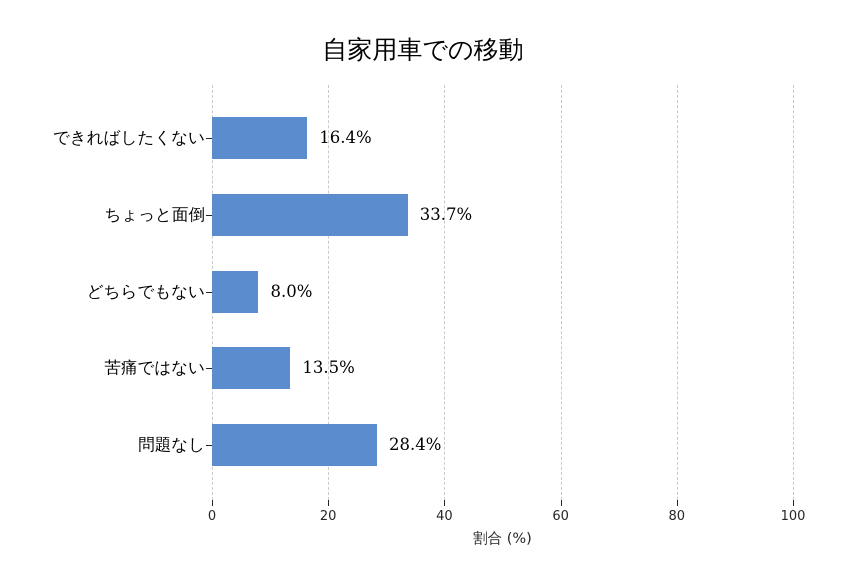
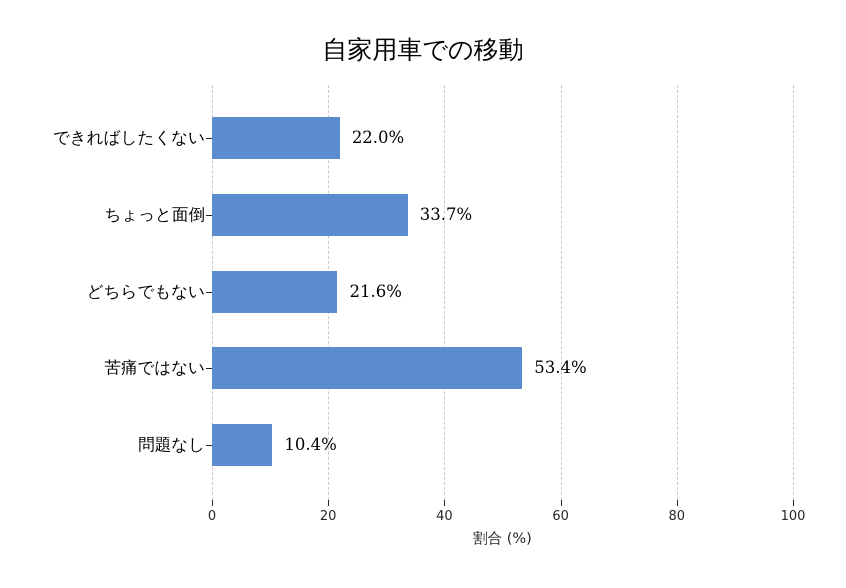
できればしたくない: 16.4% -> 22.0%
どちらでもない: 8.0% -> 21.6%
苦痛ではない: 13.5% -> 53.4%
問題なし: 28.4% -> 10.4%
